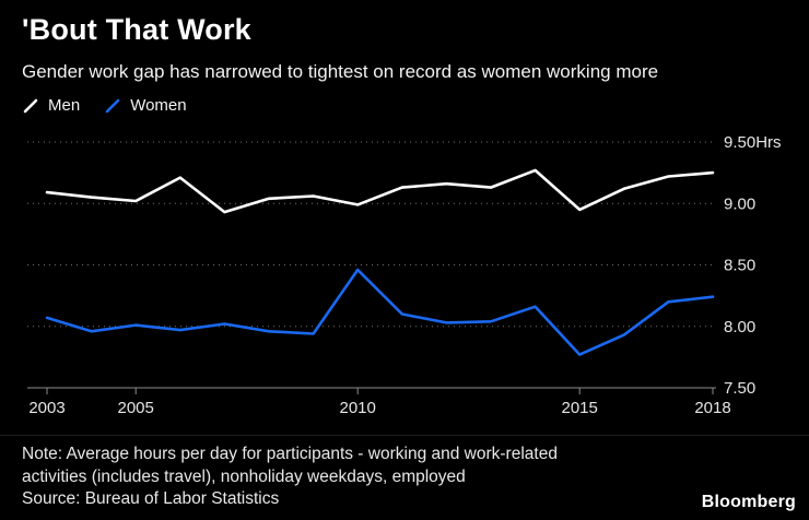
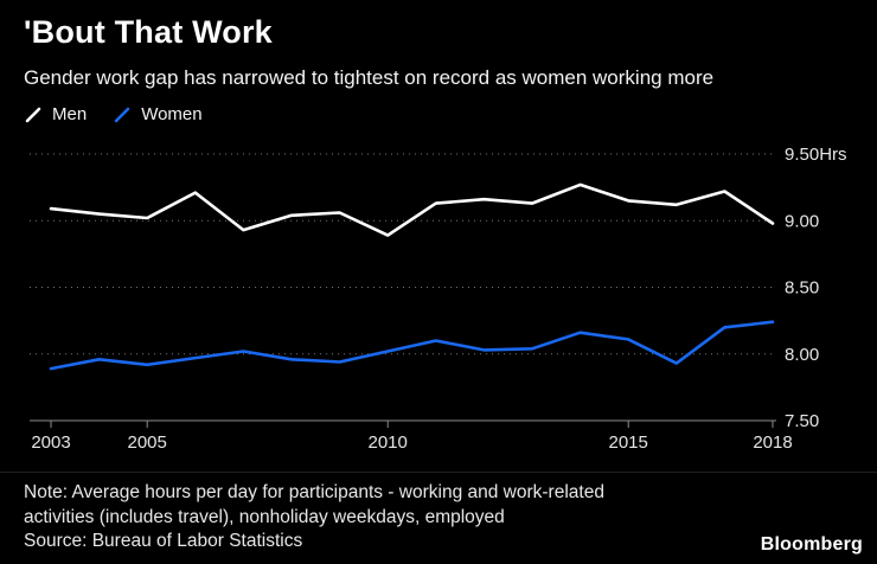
Women/2003: 8.07 -> 7.89
Women/2005: 8.01 -> 7.92
Men/2010: 8.99 -> 8.89
Women/2010: 8.46 -> 8.02
Men/2015: 8.95 -> 9.15
Women/2015: 7.77 -> 8.11
Men/2018: 9.25 -> 8.98
